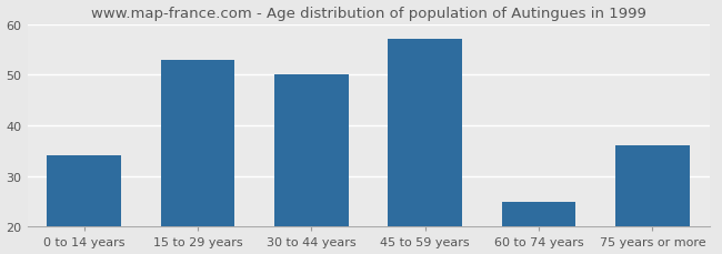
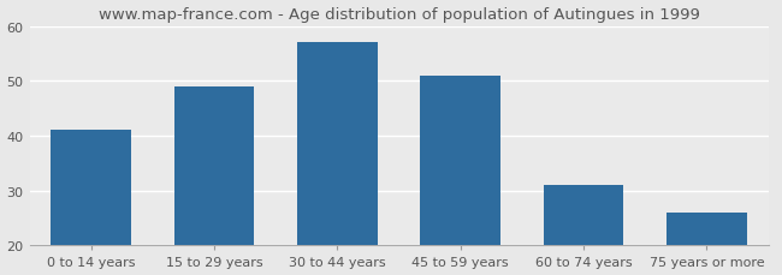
0 to 14 years: 34 -> 41
15 to 29 years: 53 -> 49
30 to 44 years: 50 -> 57
45 to 59 years: 57 -> 51
60 to 74 years: 25 -> 31
75 years or more: 36 -> 26
